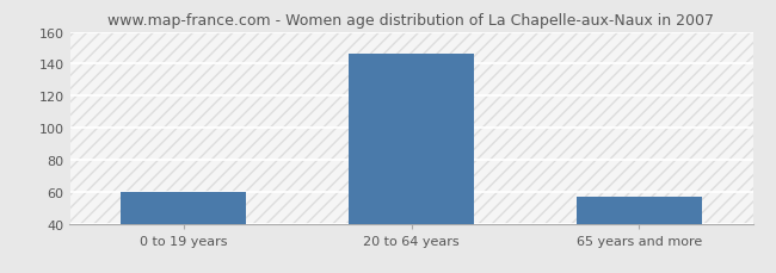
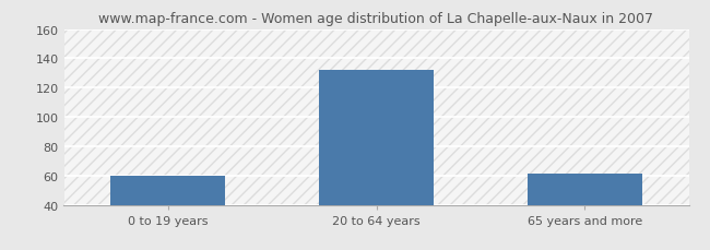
20 to 64 years: 146 -> 132
65 years and more: 57 -> 61
